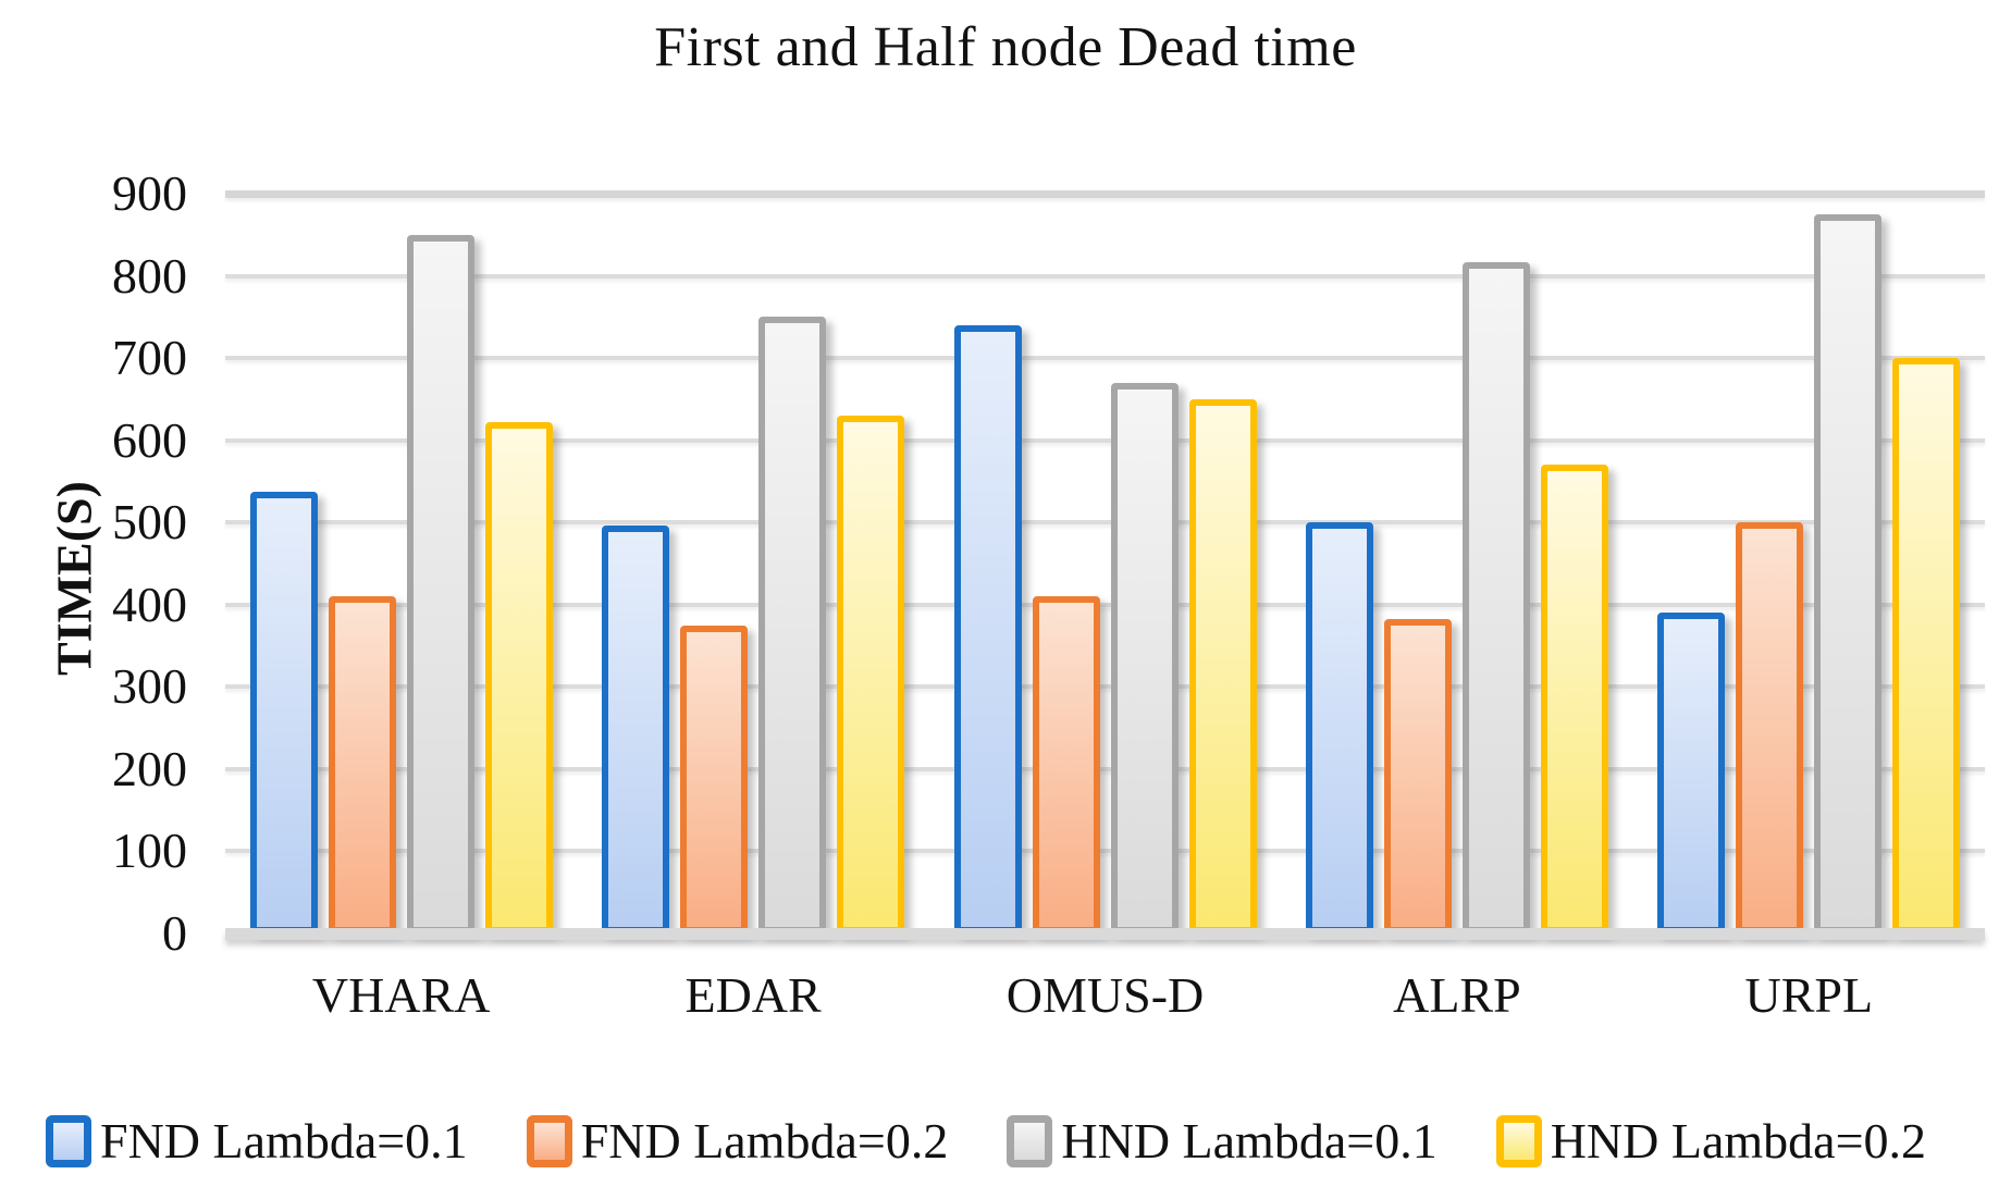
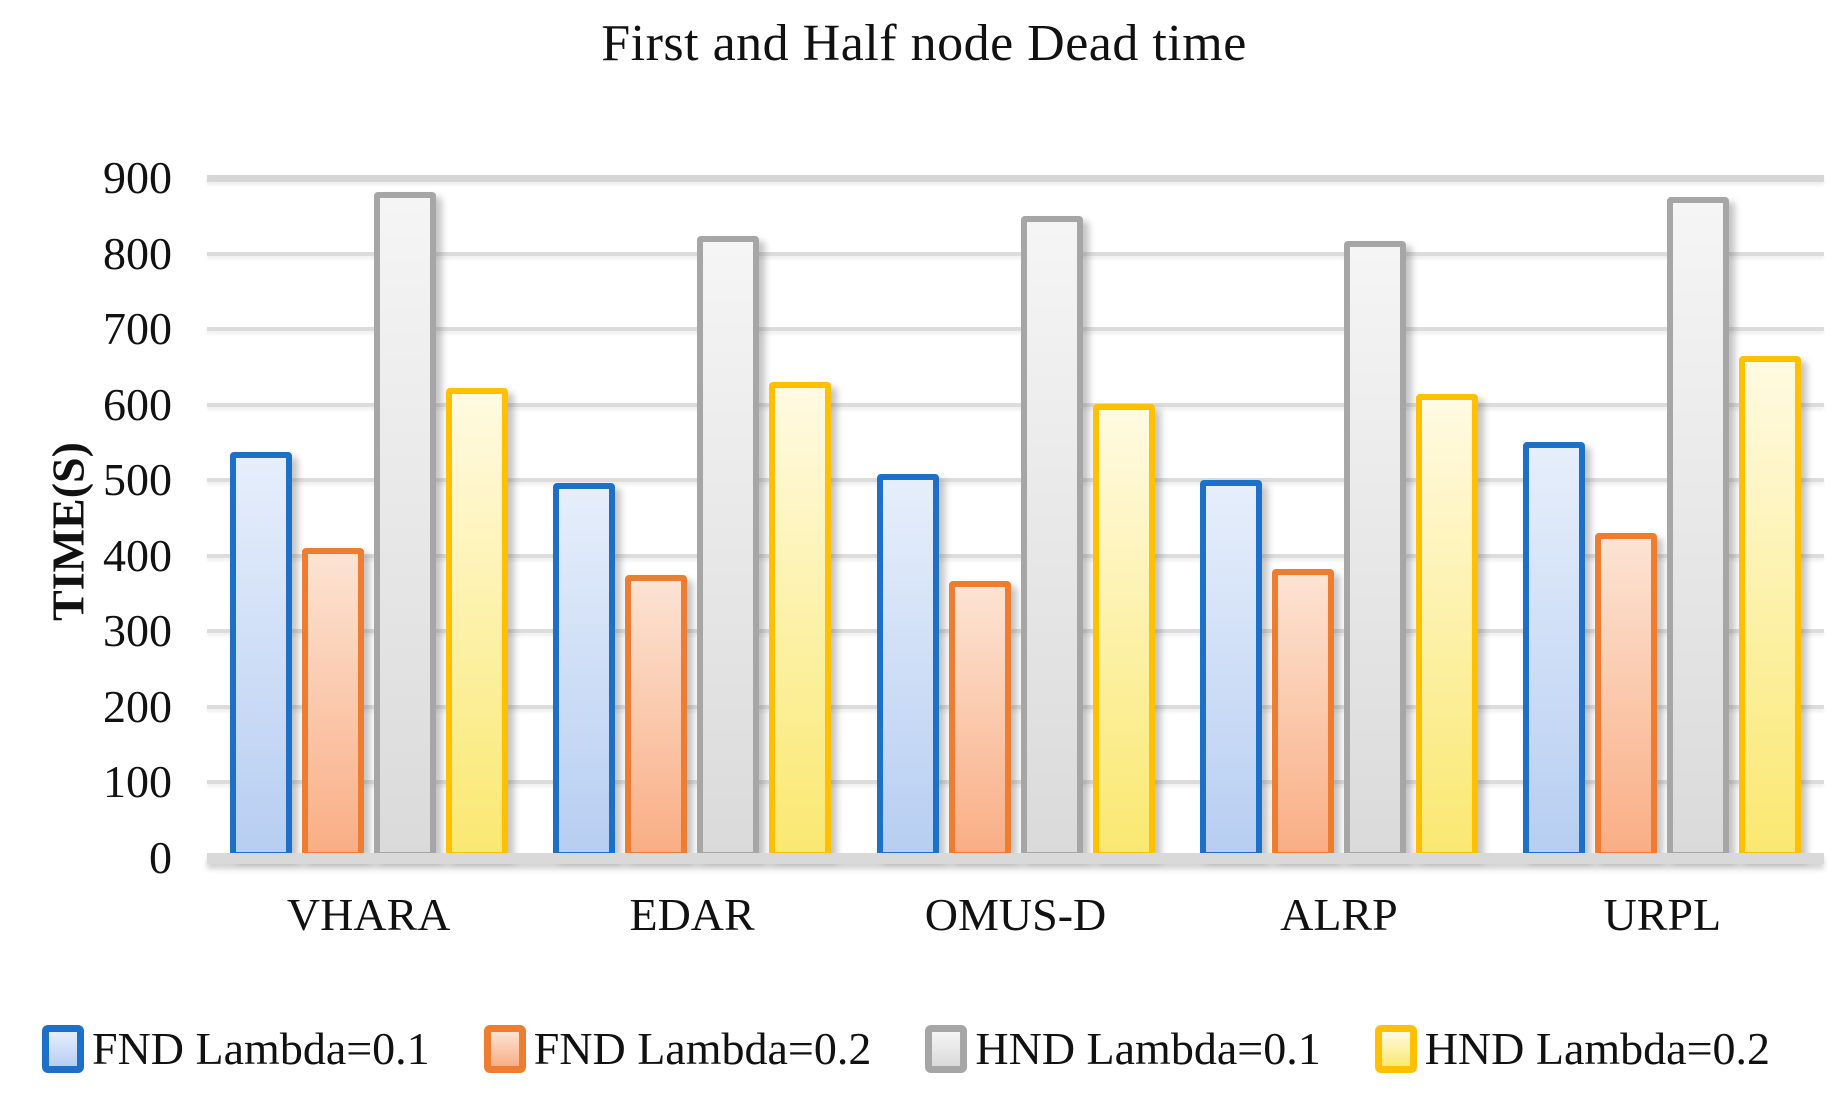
HND Lambda=0.1/VHARA: 850 -> 880
HND Lambda=0.1/EDAR: 750 -> 820
FND Lambda=0.1/OMUS-D: 740 -> 510
FND Lambda=0.2/OMUS-D: 410 -> 370
HND Lambda=0.1/OMUS-D: 670 -> 850
HND Lambda=0.2/OMUS-D: 650 -> 600
HND Lambda=0.2/ALRP: 570 -> 610
FND Lambda=0.1/URPL: 390 -> 550
FND Lambda=0.2/URPL: 500 -> 430
HND Lambda=0.2/URPL: 700 -> 660
